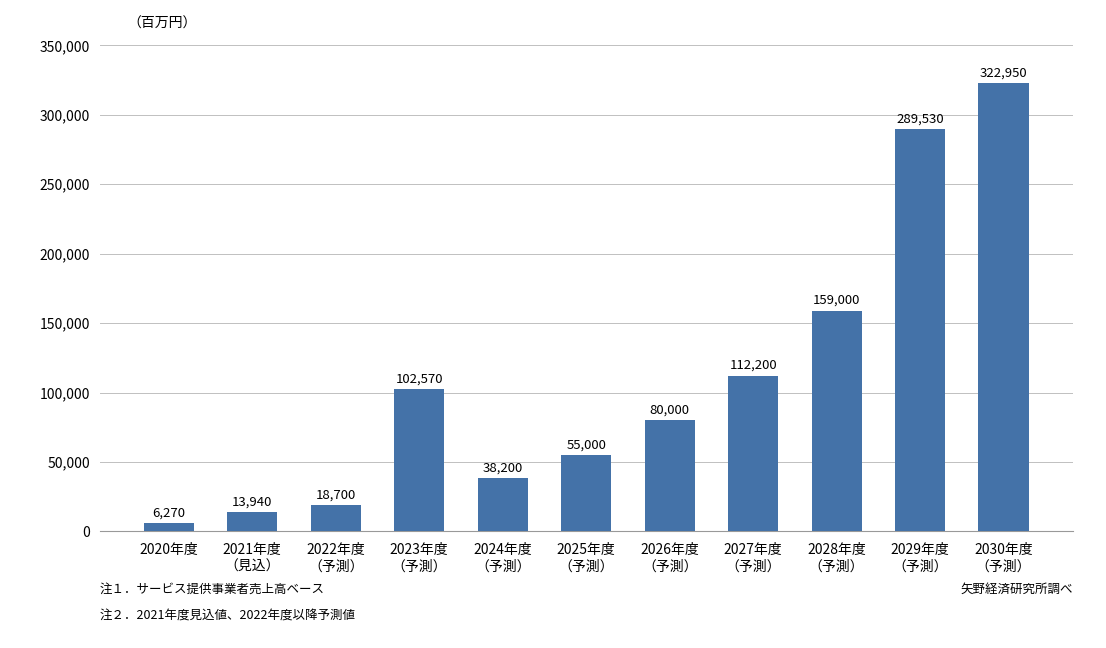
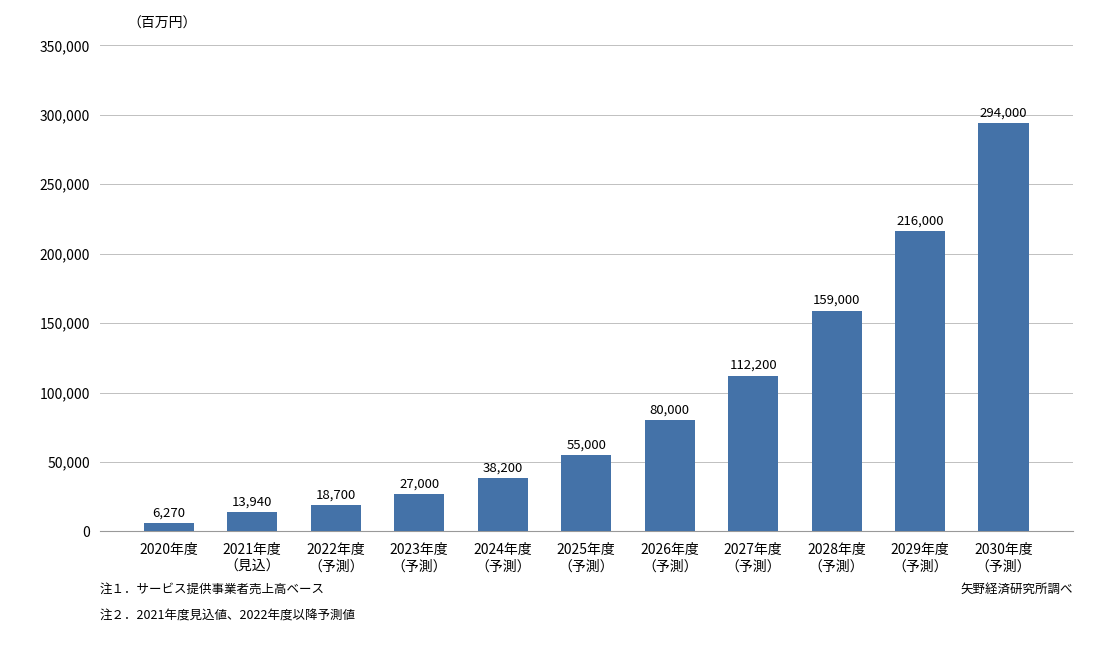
2023年度 （予測）: 102,570 -> 27,000
2029年度 （予測）: 289,530 -> 216,000
2030年度 （予測）: 322,950 -> 294,000
